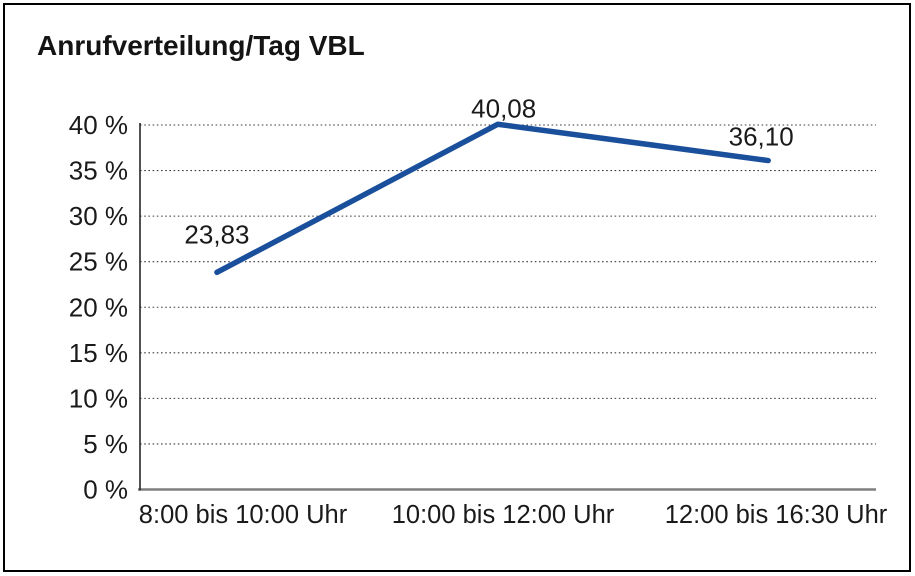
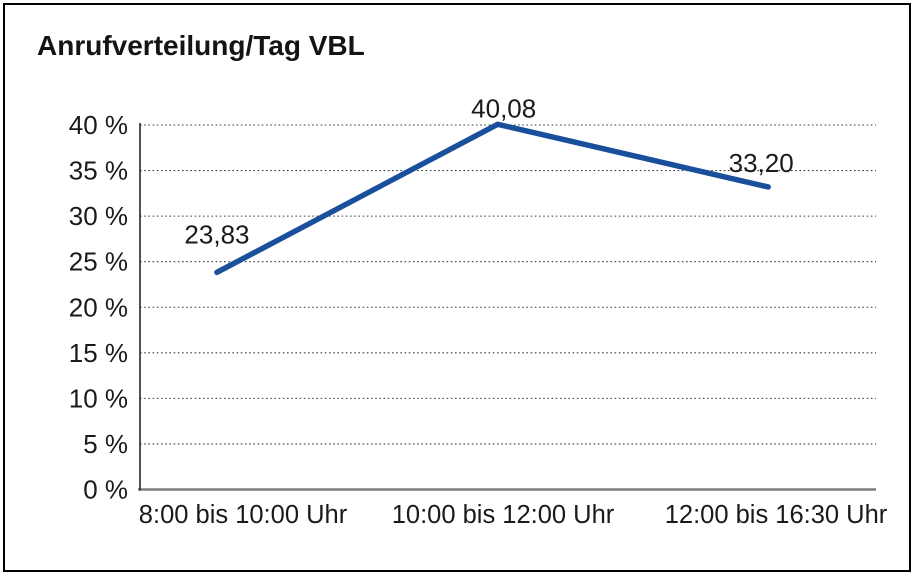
12:00 bis 16:30 Uhr: 36,10 -> 33,20
